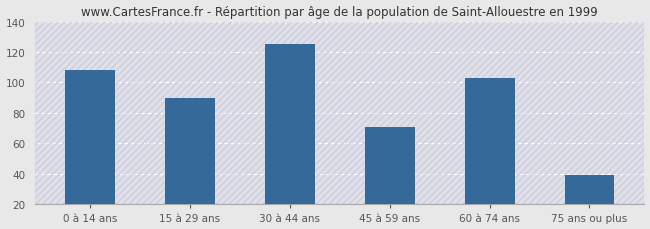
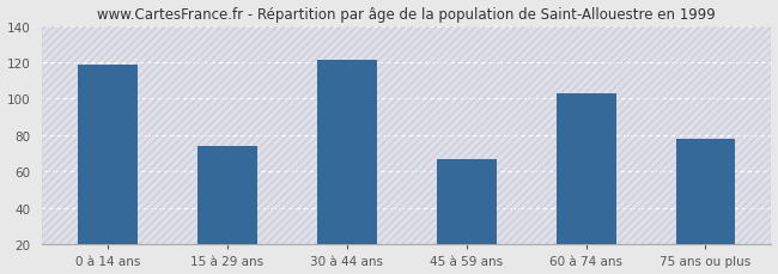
0 à 14 ans: 108 -> 119
15 à 29 ans: 90 -> 74
30 à 44 ans: 125 -> 121
45 à 59 ans: 71 -> 67
75 ans ou plus: 39 -> 78
